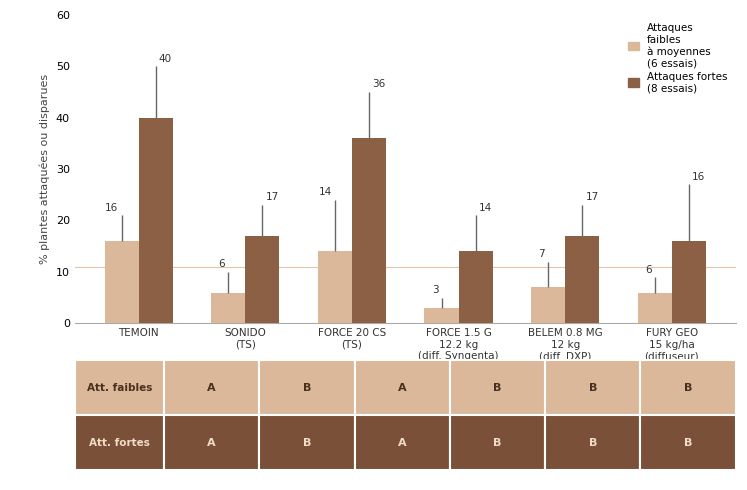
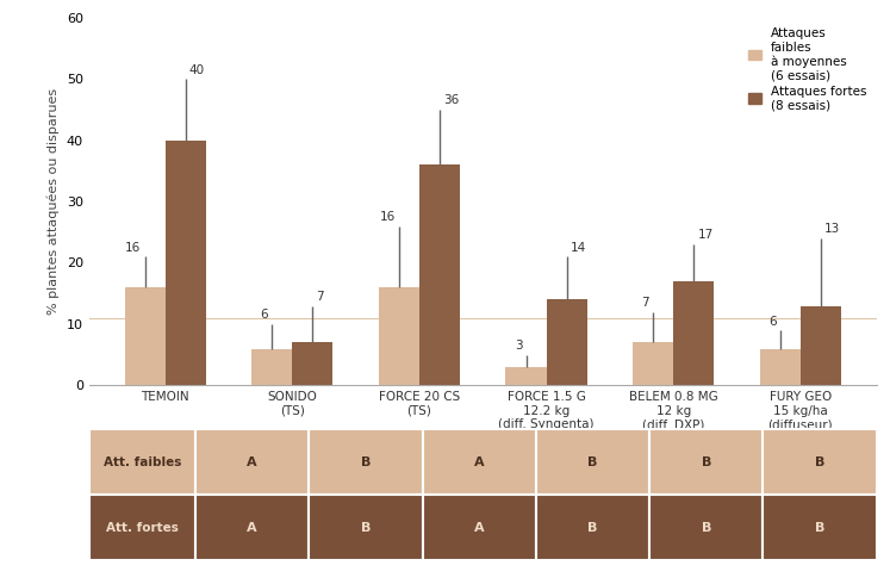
Attaques fortes (8 essais)/SONIDO (TS): 17 -> 7
Attaques faibles à moyennes (6 essais)/FORCE 20 CS (TS): 14 -> 16
Attaques fortes (8 essais)/FURY GEO 15 kg/ha (diffuseur): 16 -> 13
